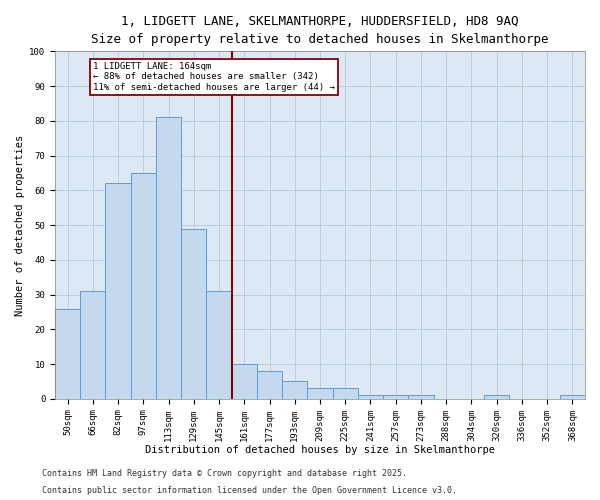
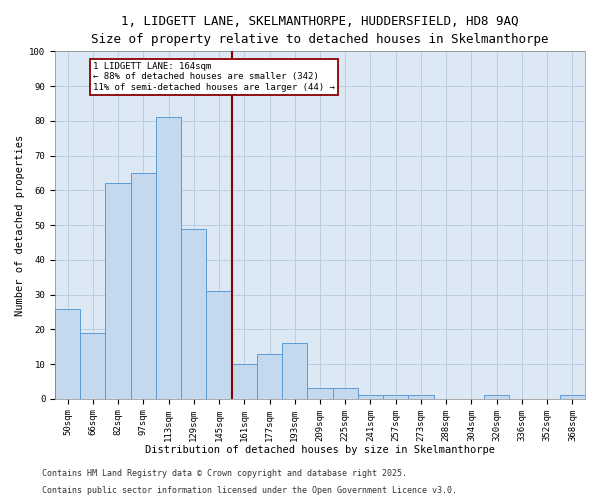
66sqm: 31 -> 19
177sqm: 8 -> 13
193sqm: 5 -> 16
